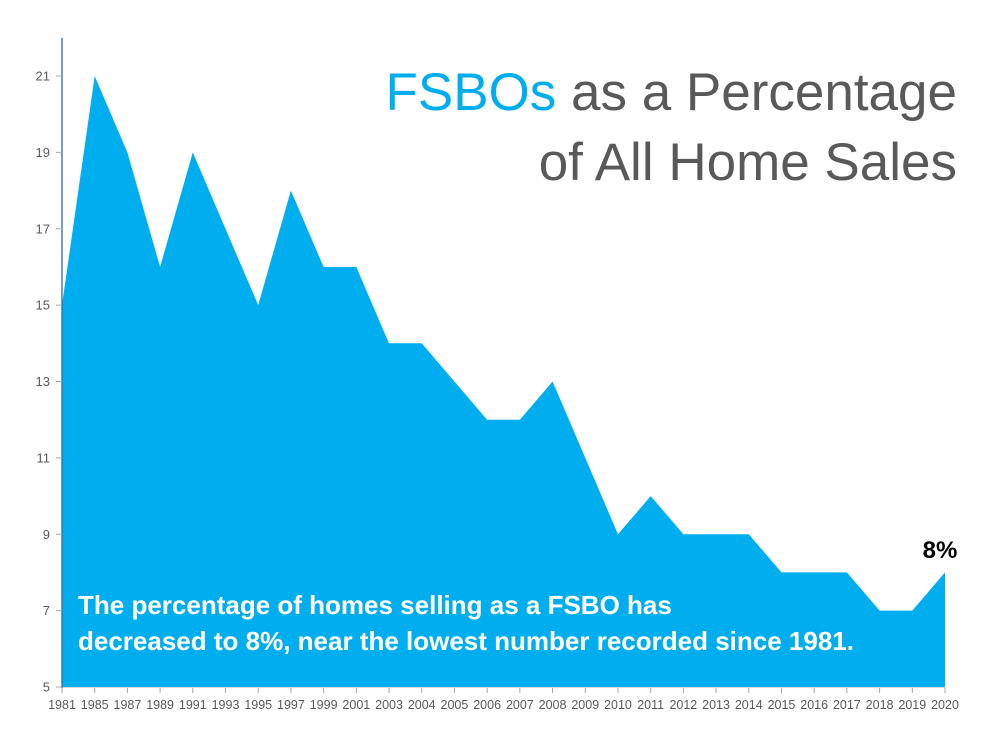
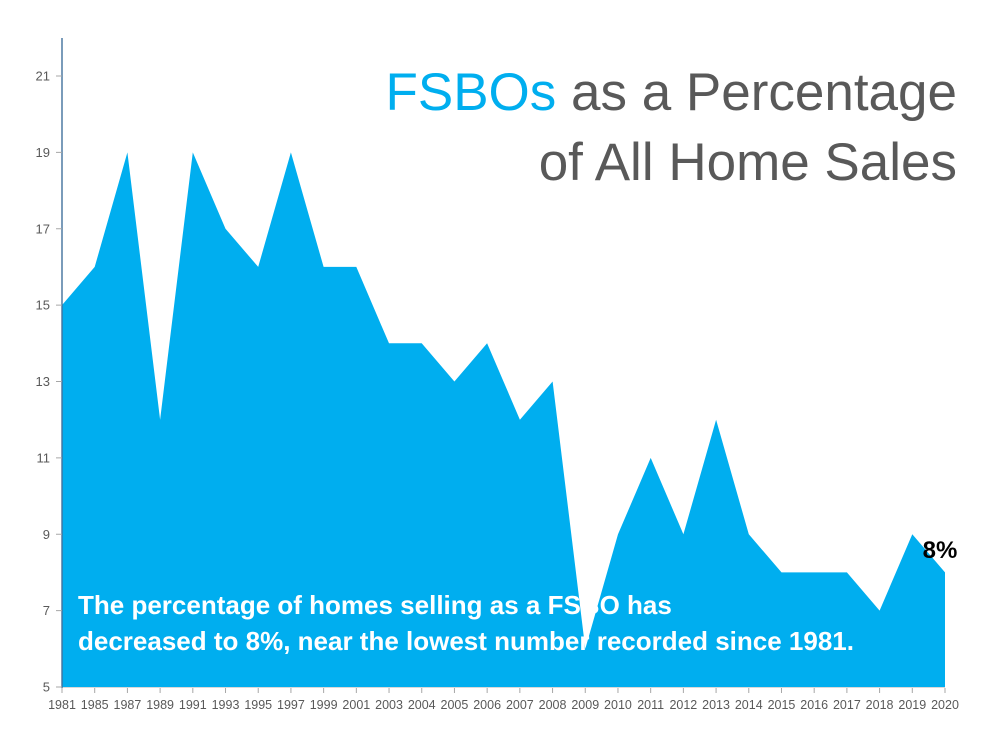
1985: 21 -> 16
1989: 16 -> 12
1995: 15 -> 16
1997: 18 -> 19
2006: 12 -> 14
2009: 11 -> 6
2011: 10 -> 11
2013: 9 -> 12
2019: 7 -> 9
